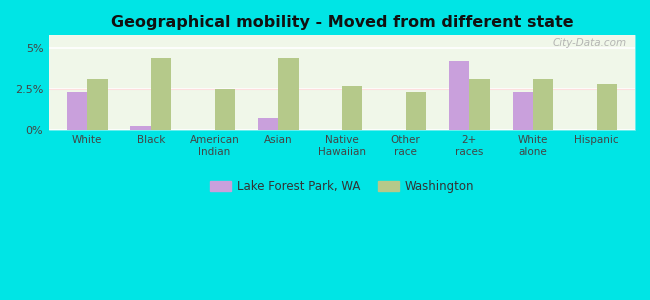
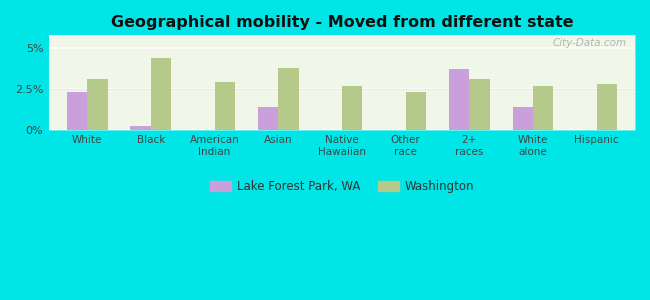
Washington/American Indian: 2.5% -> 2.9%
Lake Forest Park, WA/Asian: 0.7% -> 1.4%
Washington/Asian: 4.4% -> 3.8%
Lake Forest Park, WA/2+ races: 4.2% -> 3.7%
Lake Forest Park, WA/White alone: 2.3% -> 1.4%
Washington/White alone: 3.1% -> 2.7%
